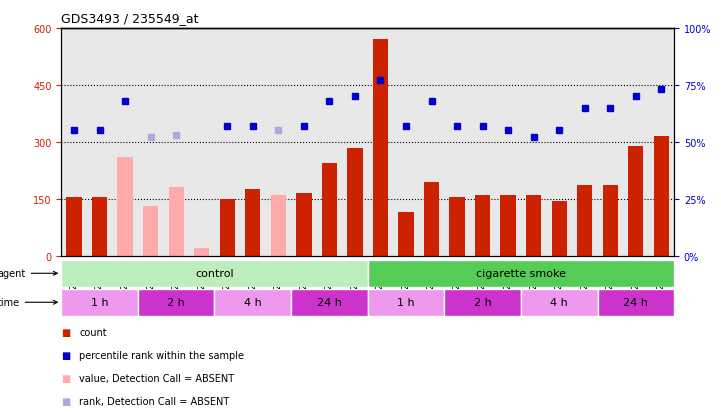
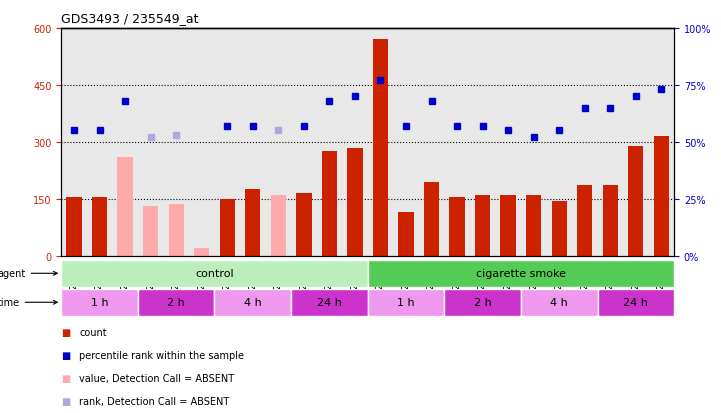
GSM270876: 180 -> 135
GSM270883: 245 -> 275
